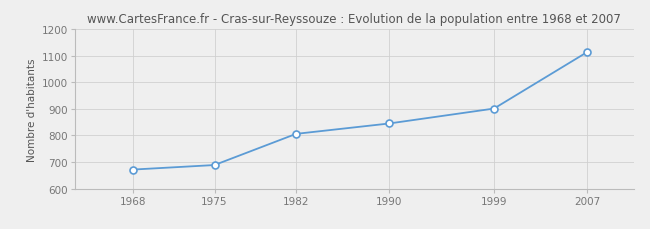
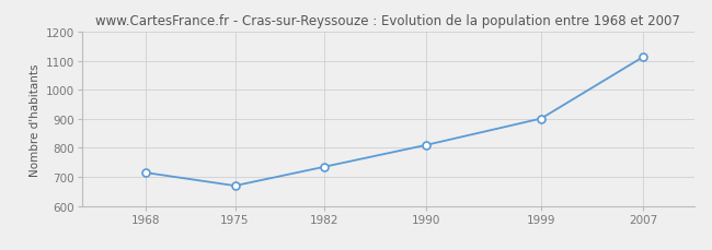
1968: 672 -> 715
1975: 689 -> 670
1982: 806 -> 735
1990: 845 -> 810
